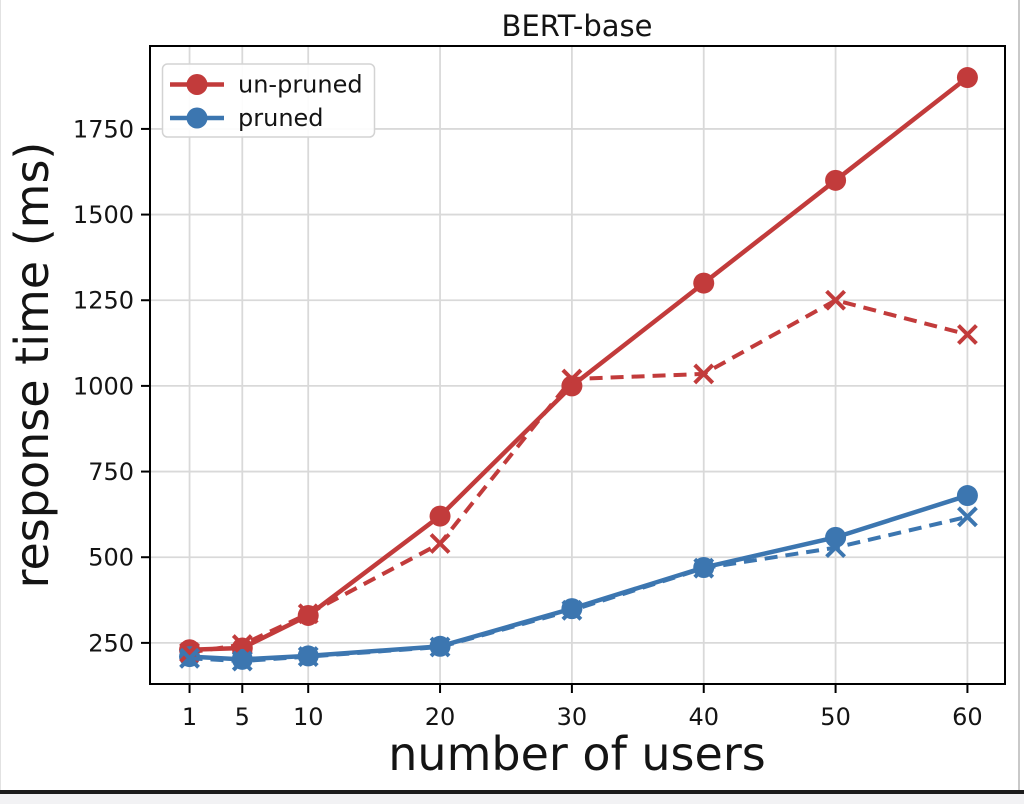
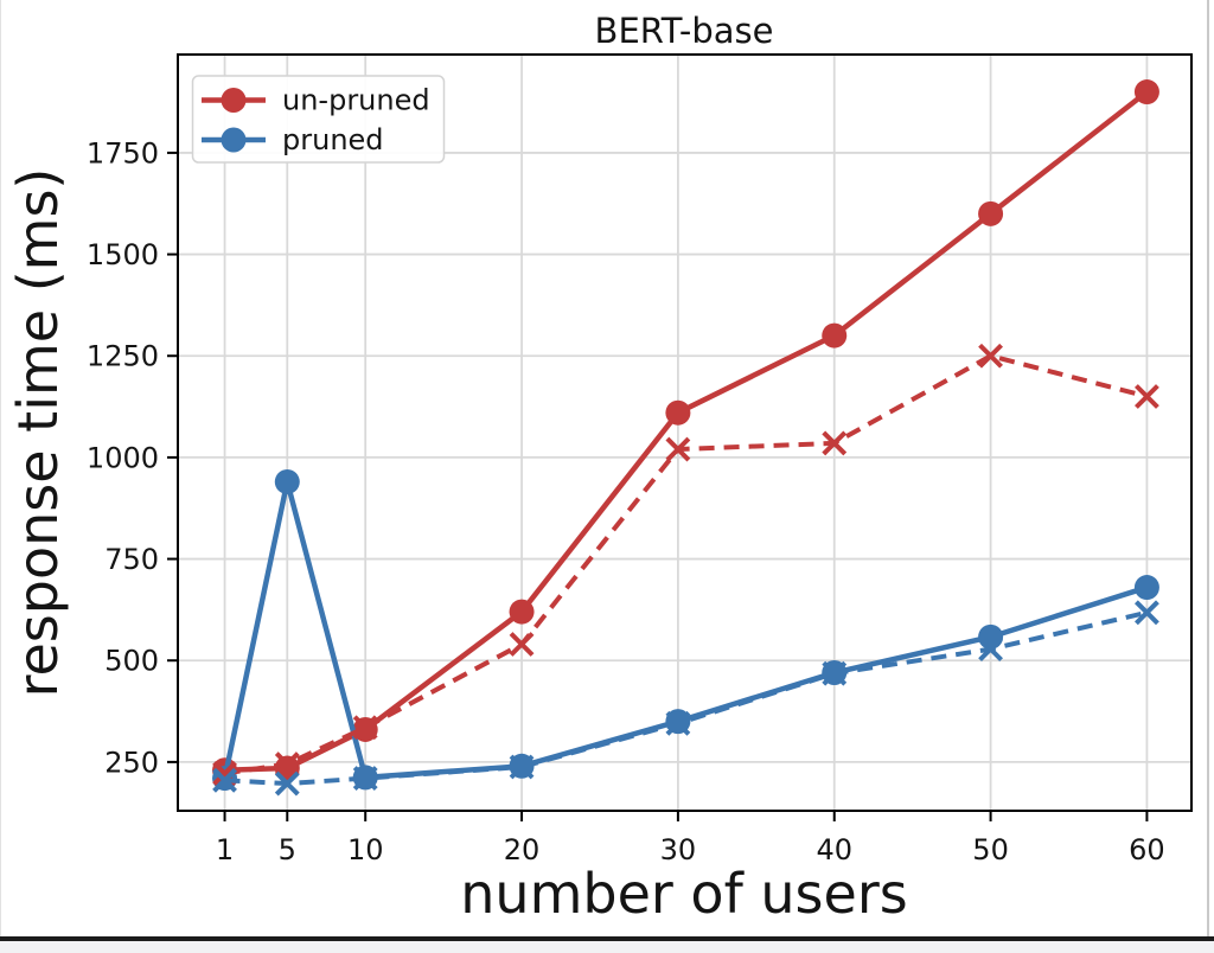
pruned/5: 200 -> 940
un-pruned/30: 1000 -> 1110
